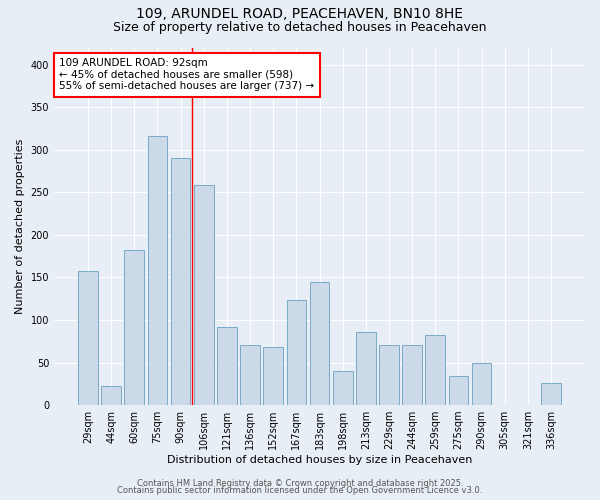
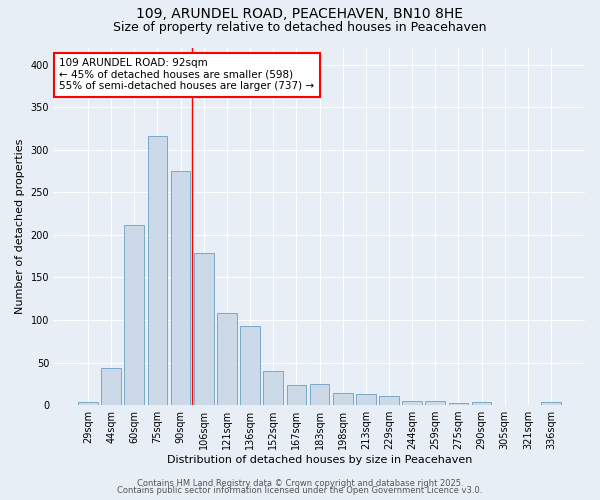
29sqm: 158 -> 4
44sqm: 22 -> 44
60sqm: 182 -> 211
90sqm: 290 -> 275
106sqm: 258 -> 179
121sqm: 92 -> 108
136sqm: 70 -> 93
152sqm: 68 -> 40
167sqm: 124 -> 24
183sqm: 144 -> 25
198sqm: 40 -> 14
213sqm: 86 -> 13
229sqm: 70 -> 11
244sqm: 70 -> 5
259sqm: 82 -> 5
275sqm: 34 -> 3
290sqm: 50 -> 4
336sqm: 26 -> 4
